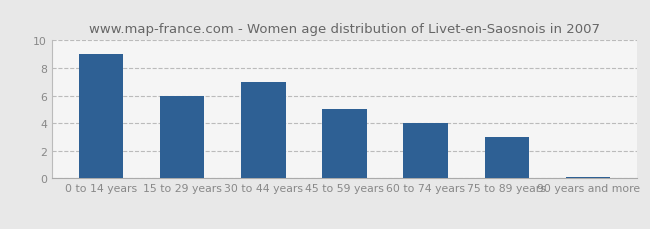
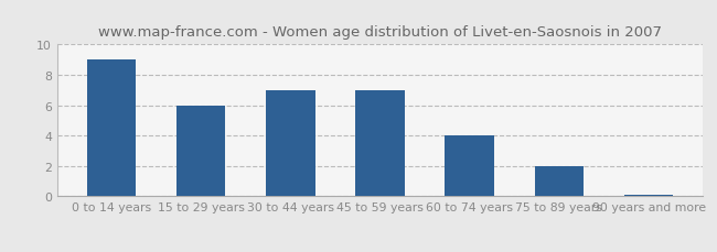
45 to 59 years: 5.0 -> 7.0
75 to 89 years: 3.0 -> 2.0
